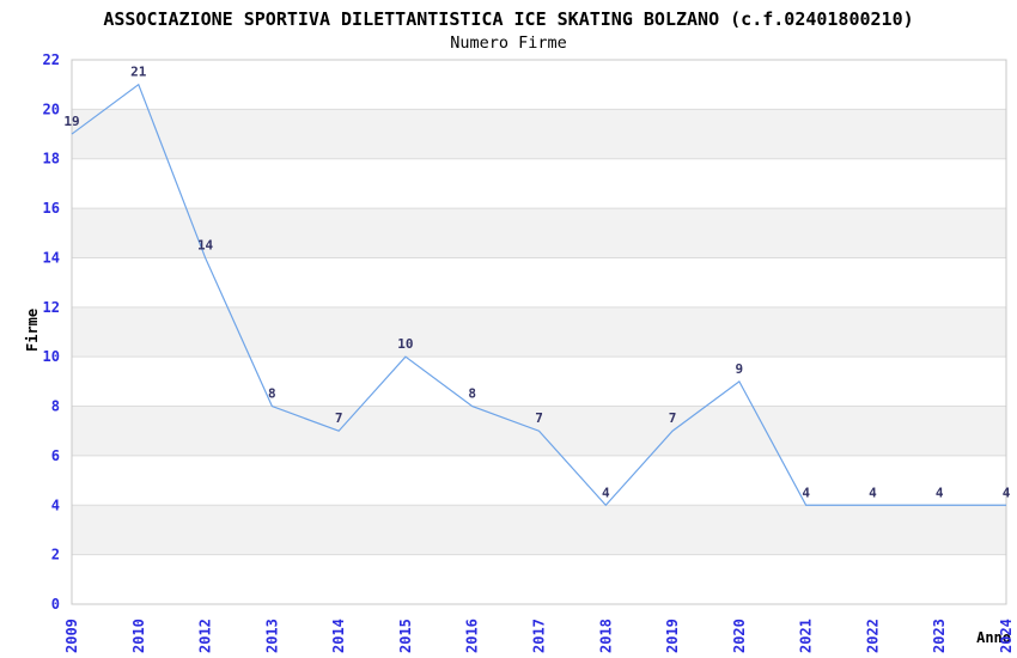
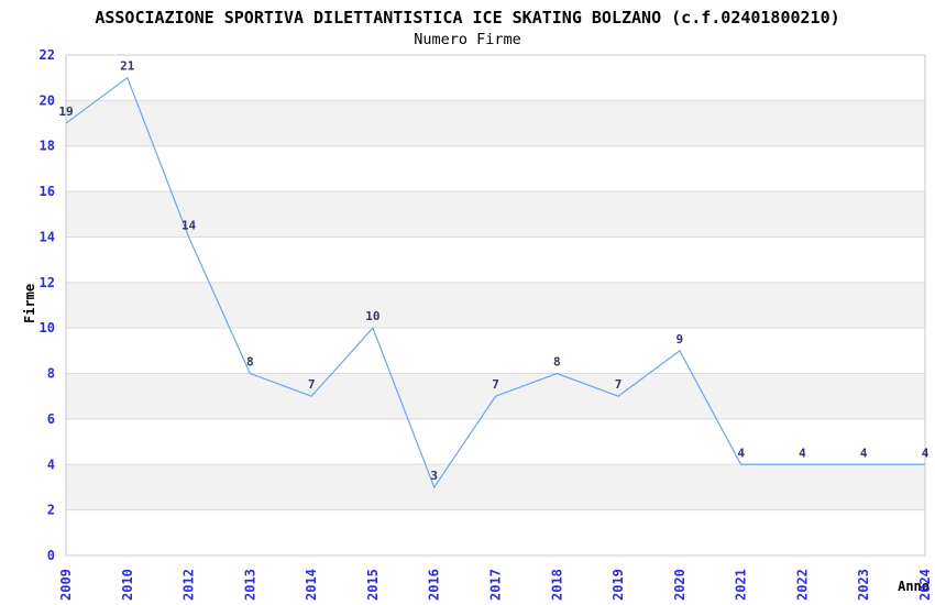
2016: 8 -> 3
2018: 4 -> 8
